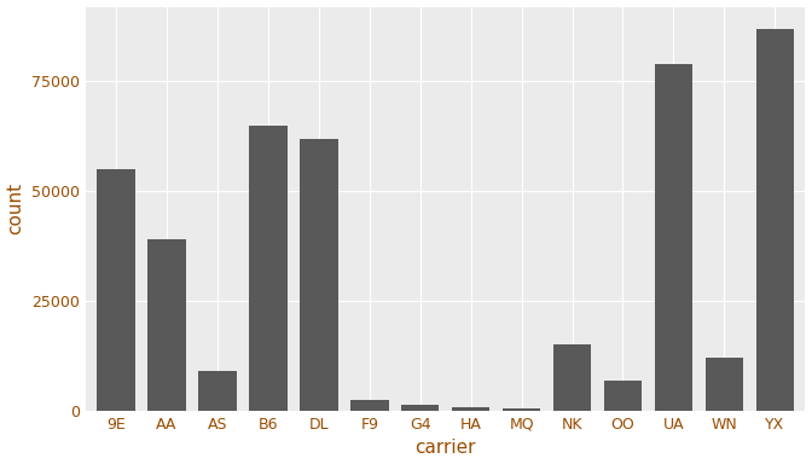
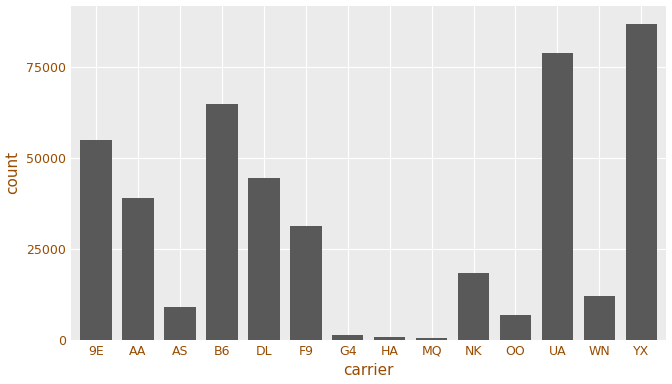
DL: 62000 -> 44500
F9: 2500 -> 31500
NK: 15000 -> 18500
